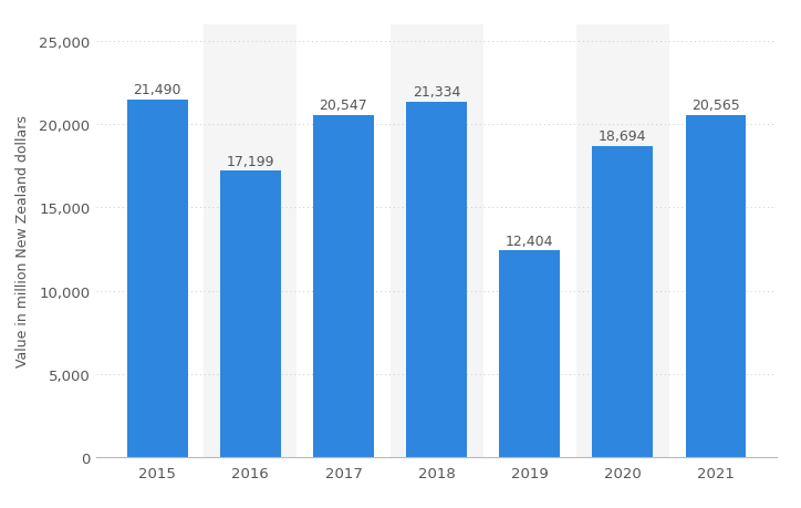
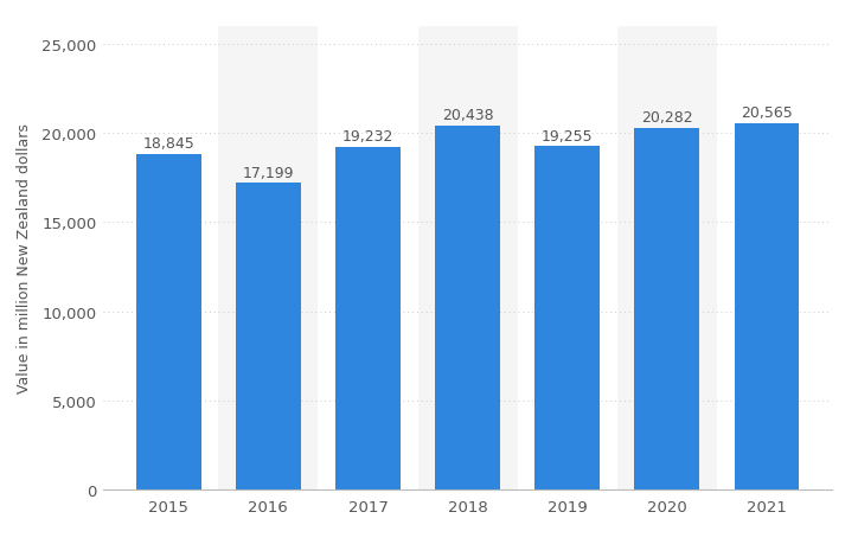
2015: 21,490 -> 18,845
2017: 20,547 -> 19,232
2018: 21,334 -> 20,438
2019: 12,404 -> 19,255
2020: 18,694 -> 20,282
